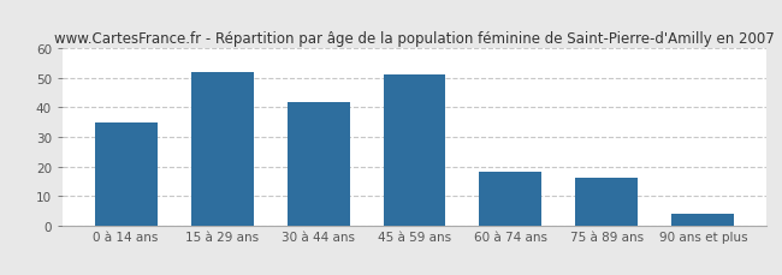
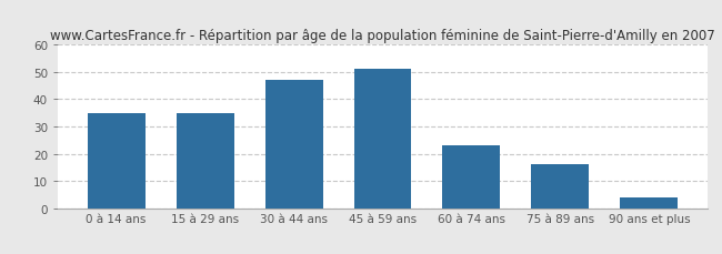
15 à 29 ans: 52 -> 35
30 à 44 ans: 42 -> 47
60 à 74 ans: 18 -> 23
